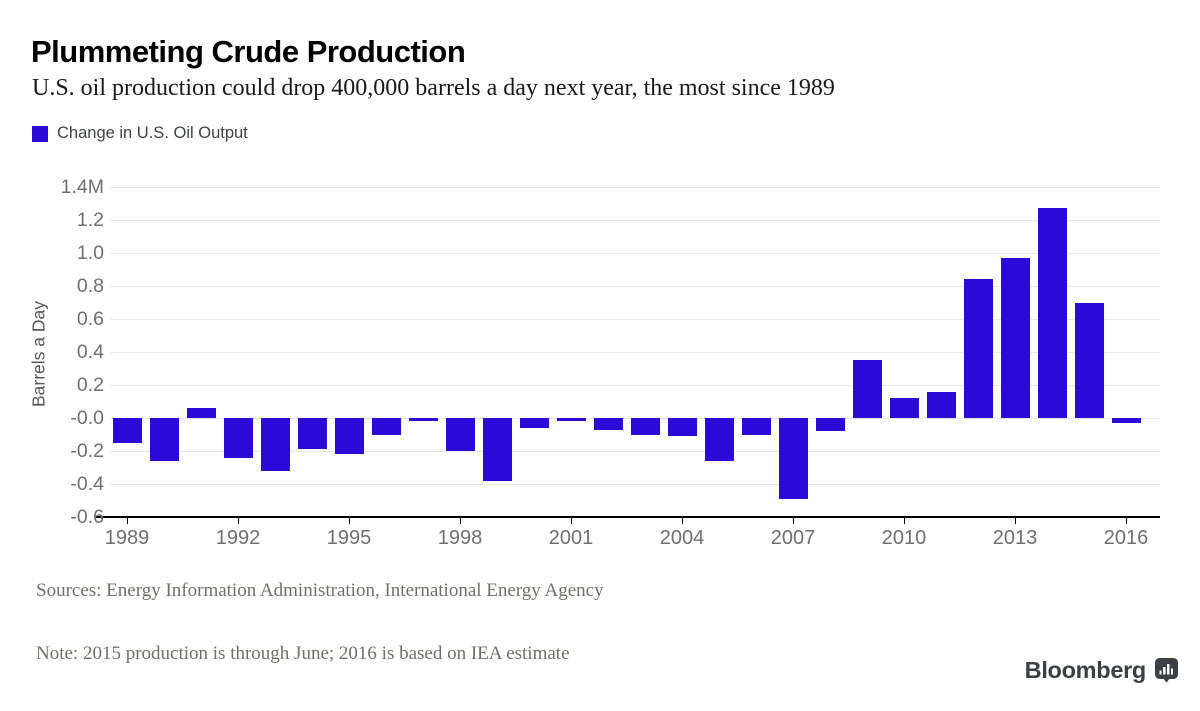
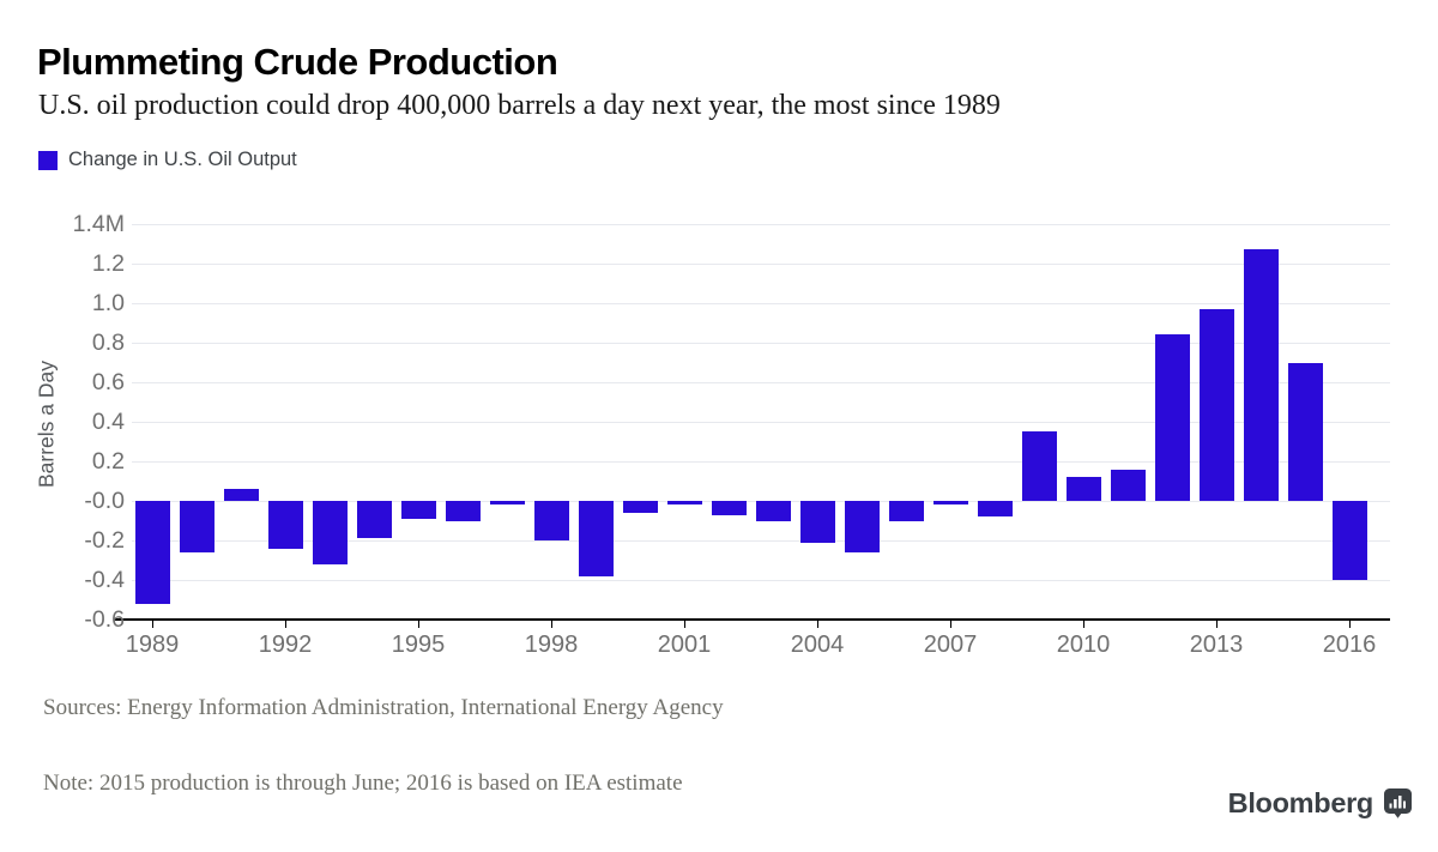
1989: -0.15M -> -0.52M
1995: -0.22M -> -0.09M
2004: -0.11M -> -0.21M
2007: -0.49M -> -0.02M
2016: -0.03M -> -0.40M
